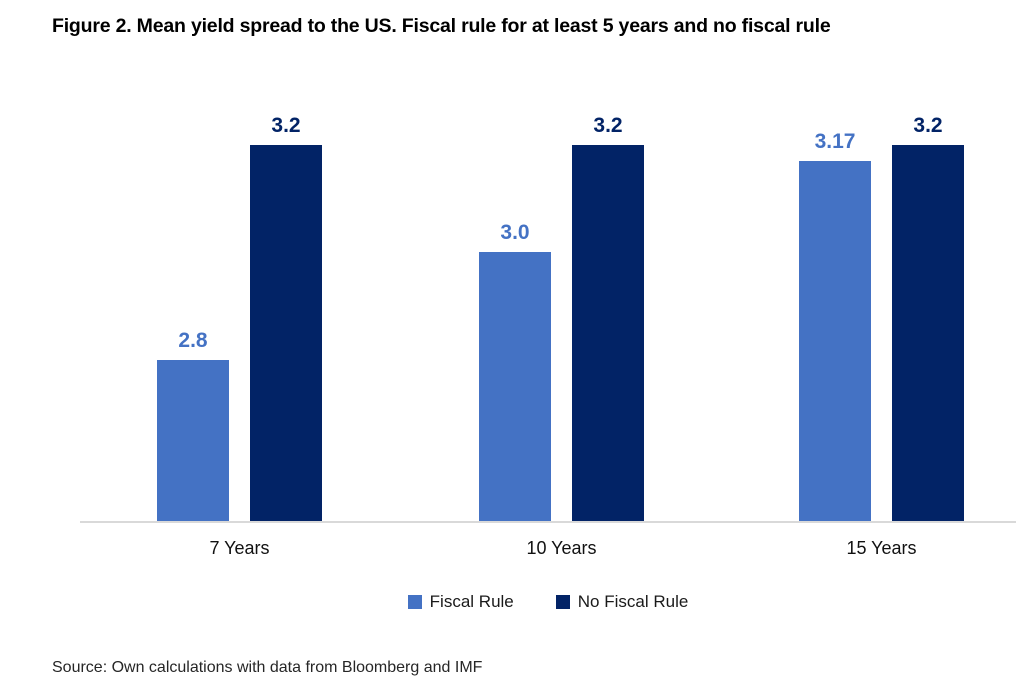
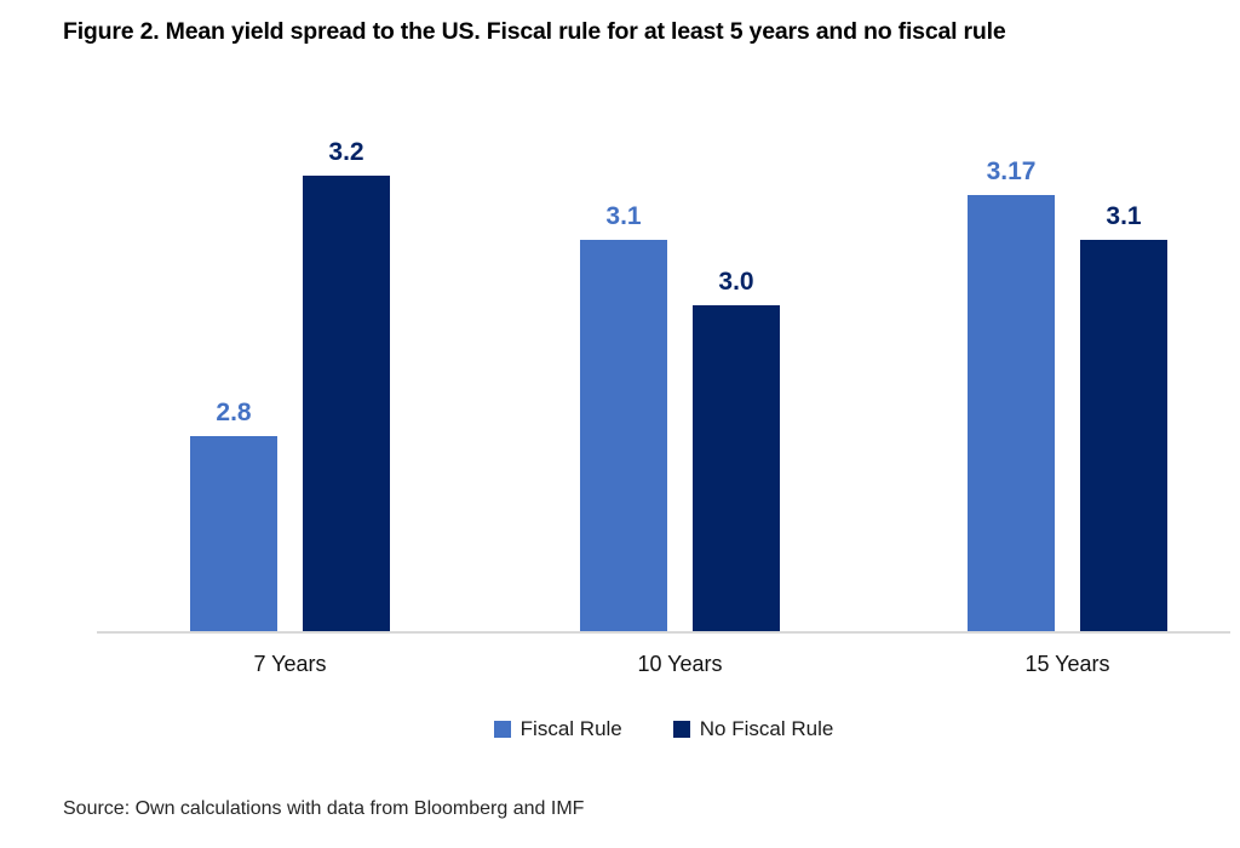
Fiscal Rule/10 Years: 3.0 -> 3.1
No Fiscal Rule/10 Years: 3.2 -> 3.0
No Fiscal Rule/15 Years: 3.2 -> 3.1
